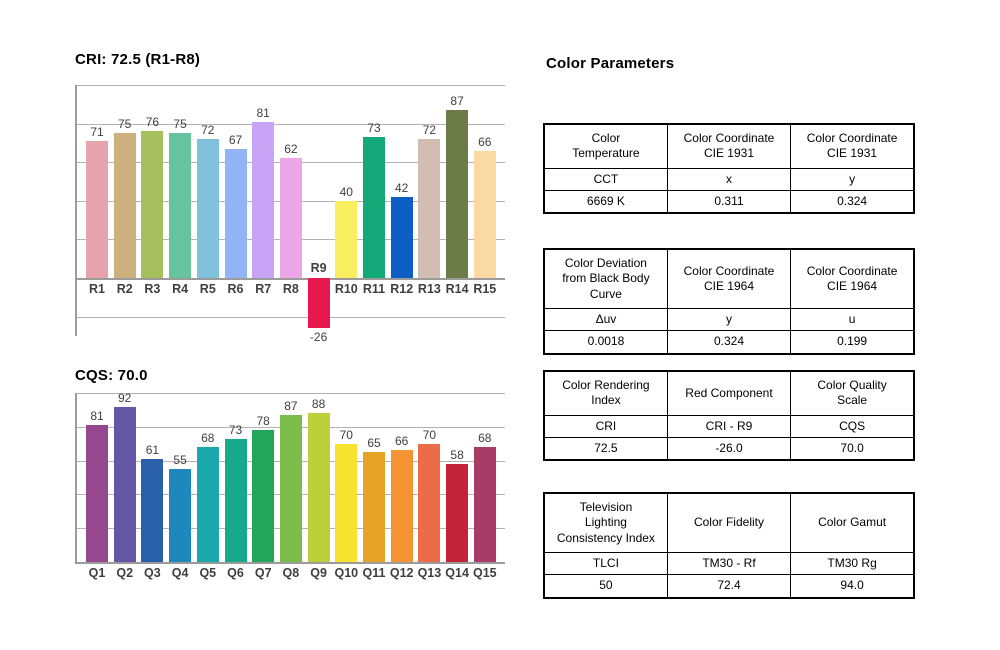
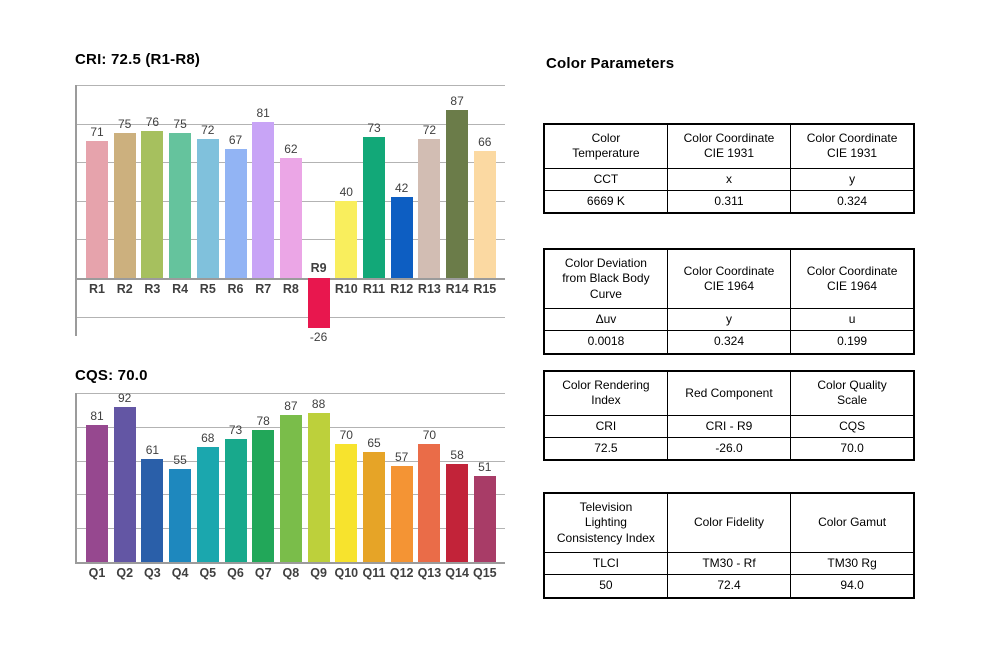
CQS: 70.0/Q12: 66 -> 57
CQS: 70.0/Q15: 68 -> 51
